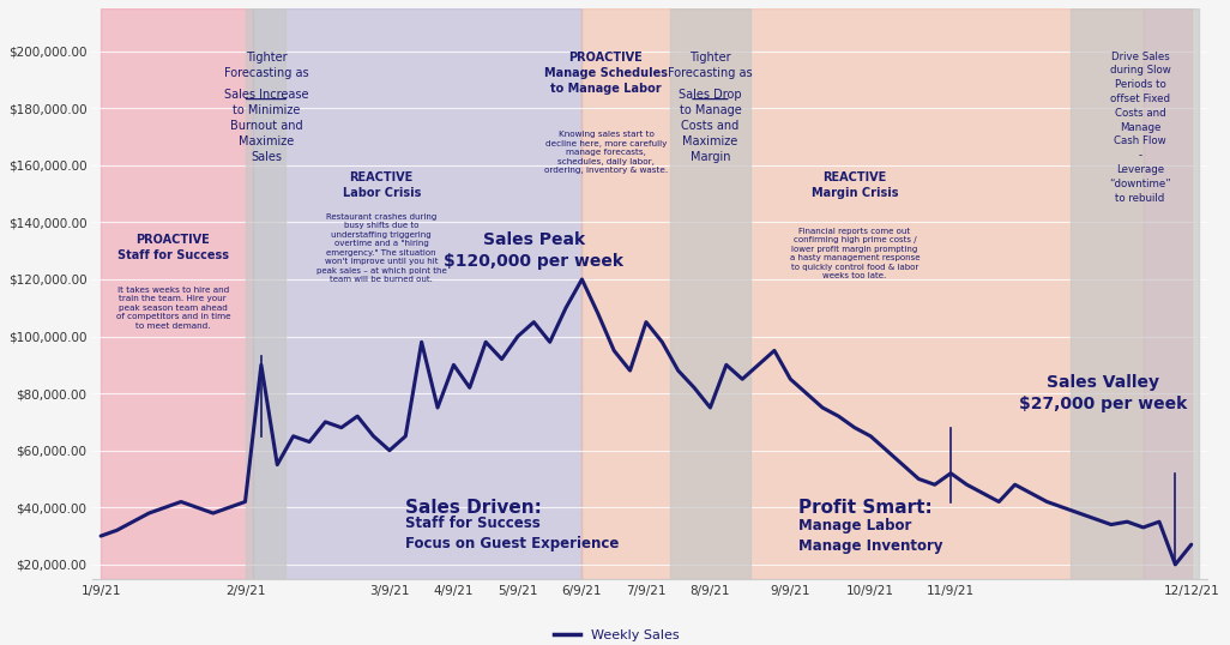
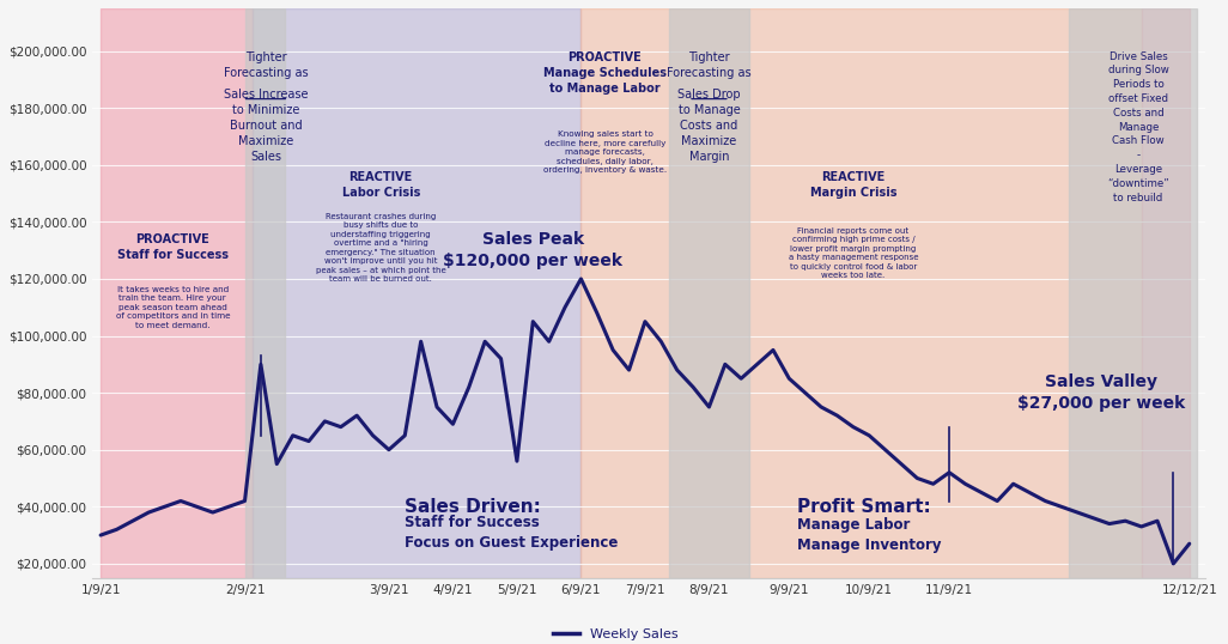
4/9/21: $90,000 -> $69,000
5/9/21: $100,000 -> $56,000
